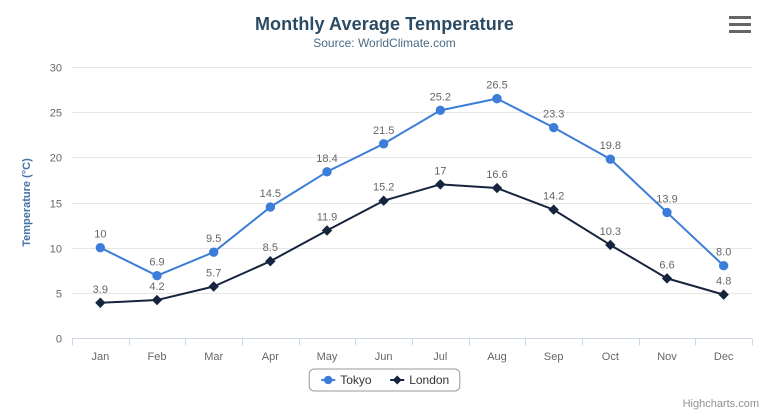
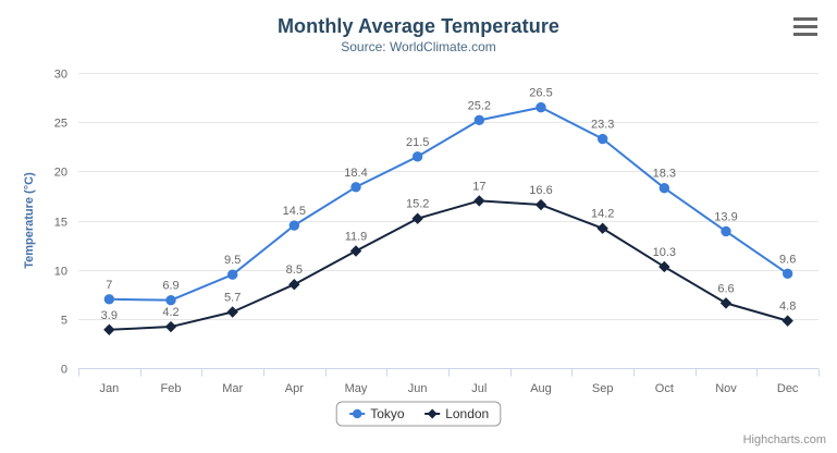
Tokyo/Jan: 10 -> 7
Tokyo/Oct: 19.8 -> 18.3
Tokyo/Dec: 8.0 -> 9.6
